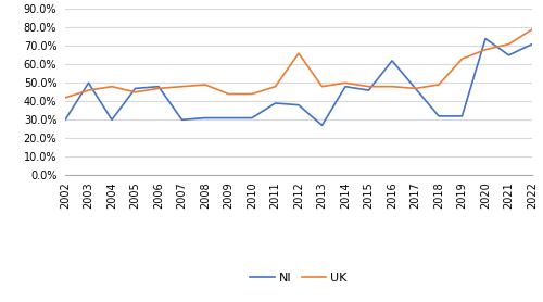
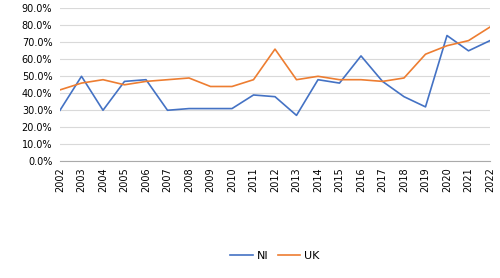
NI/2018: 32% -> 38%
